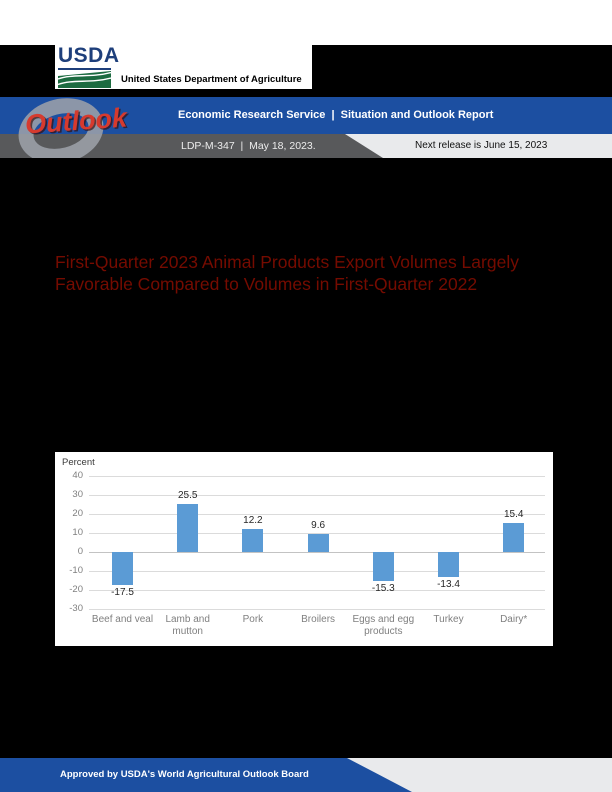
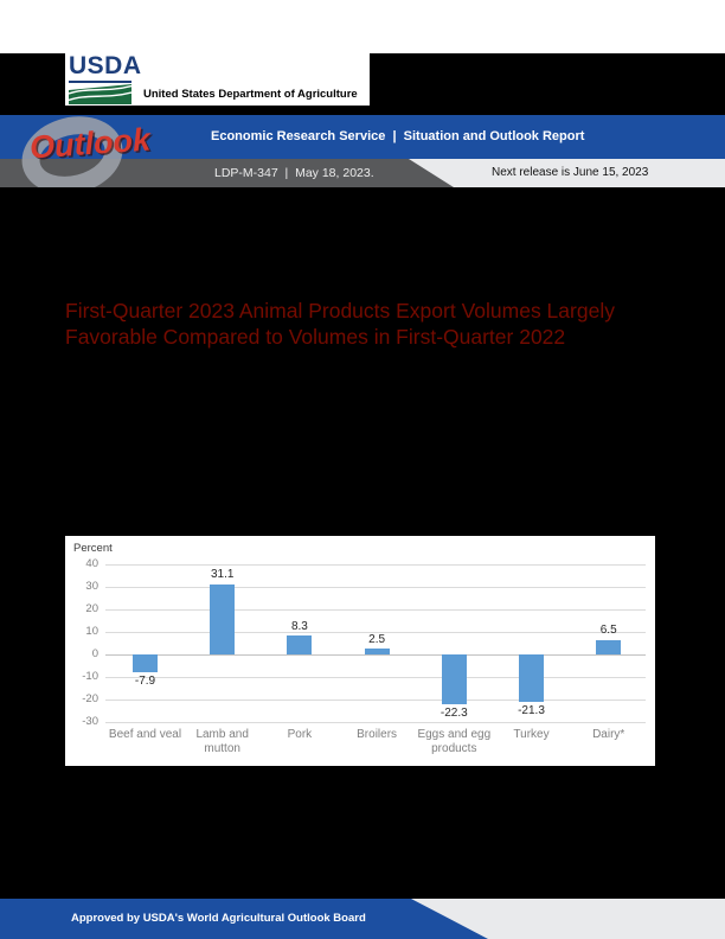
Beef and veal: -17.5 -> -7.9
Lamb and mutton: 25.5 -> 31.1
Pork: 12.2 -> 8.3
Broilers: 9.6 -> 2.5
Eggs and egg products: -15.3 -> -22.3
Turkey: -13.4 -> -21.3
Dairy*: 15.4 -> 6.5
